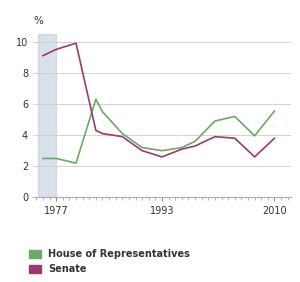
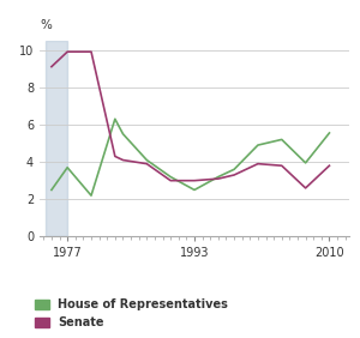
House of Representatives/1977: 2.5 -> 3.7
Senate/1977: 9.5 -> 9.9
House of Representatives/1993: 3.0 -> 2.5
Senate/1993: 2.6 -> 3.0
